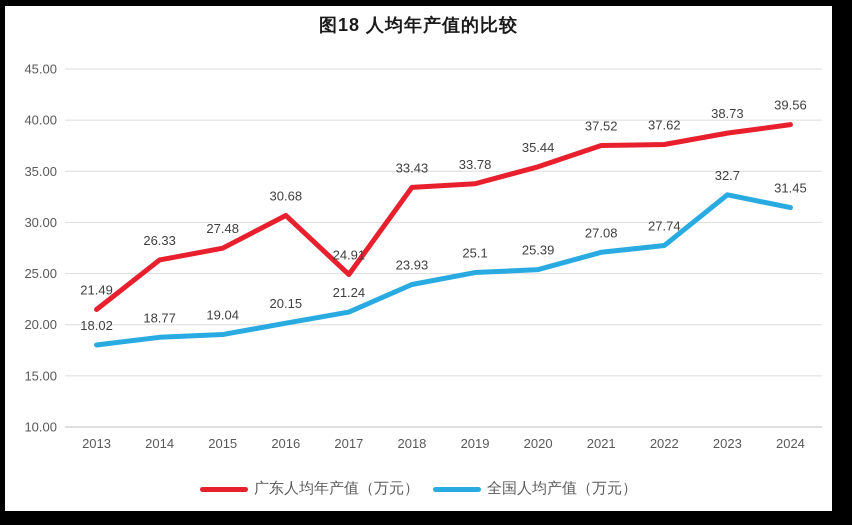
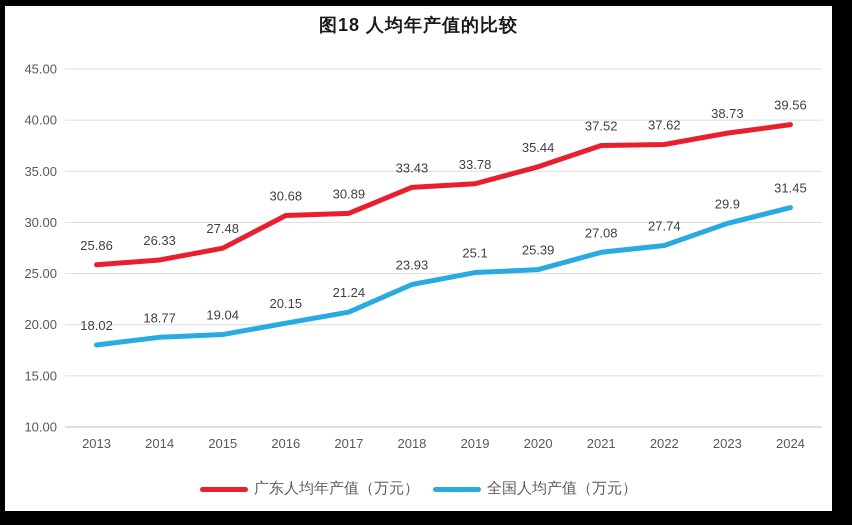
广东人均年产值（万元）/2013: 21.49 -> 25.86
广东人均年产值（万元）/2017: 24.91 -> 30.89
全国人均产值（万元）/2023: 32.7 -> 29.9
